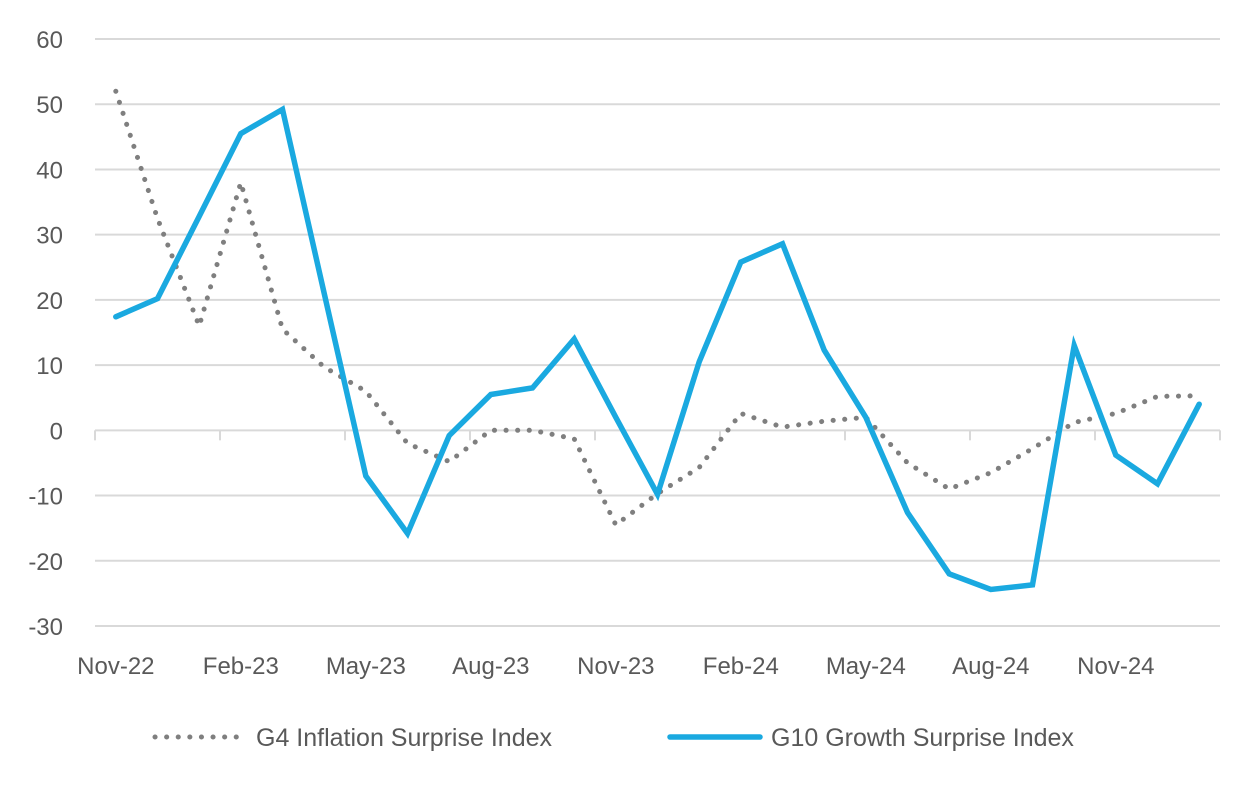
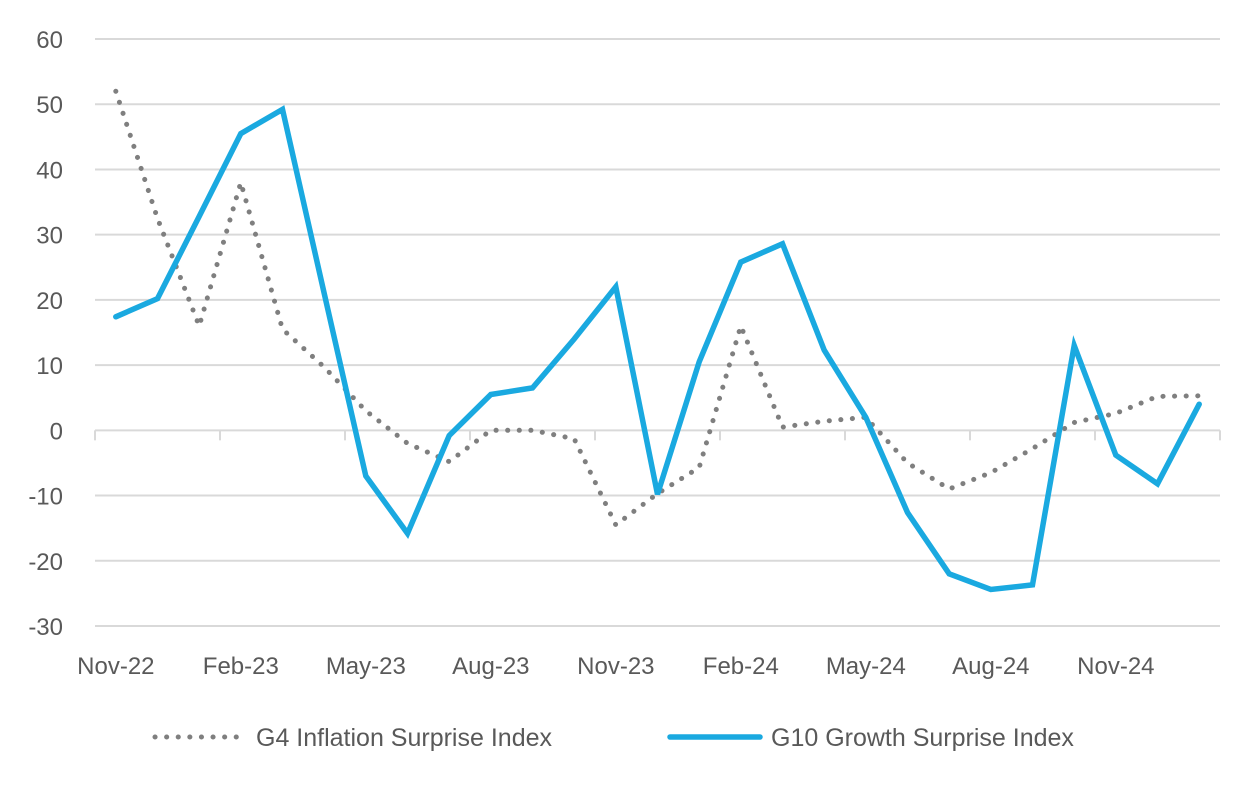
G4 Inflation Surprise Index/May-23: 6 -> 3
G10 Growth Surprise Index/Nov-23: 2 -> 22
G4 Inflation Surprise Index/Feb-24: 3 -> 16
